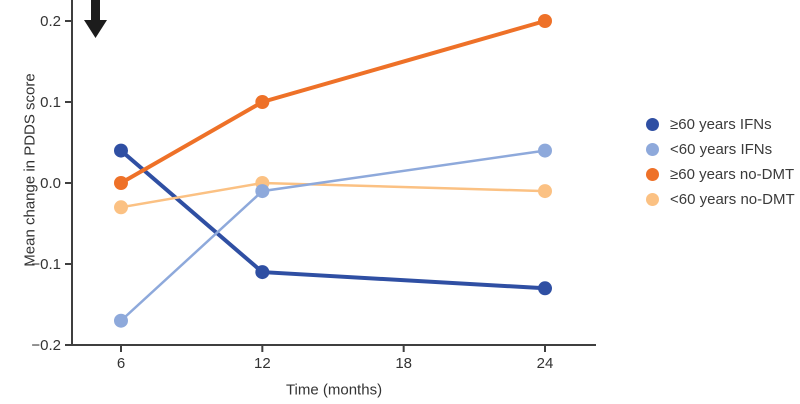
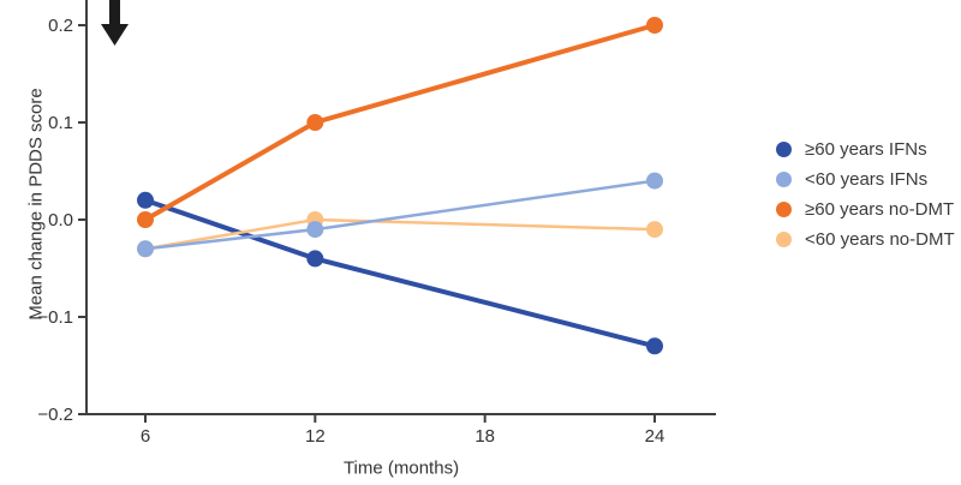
≥60 years IFNs/6: 0.04 -> 0.02
<60 years IFNs/6: -0.17 -> -0.03
≥60 years IFNs/12: -0.11 -> -0.04
